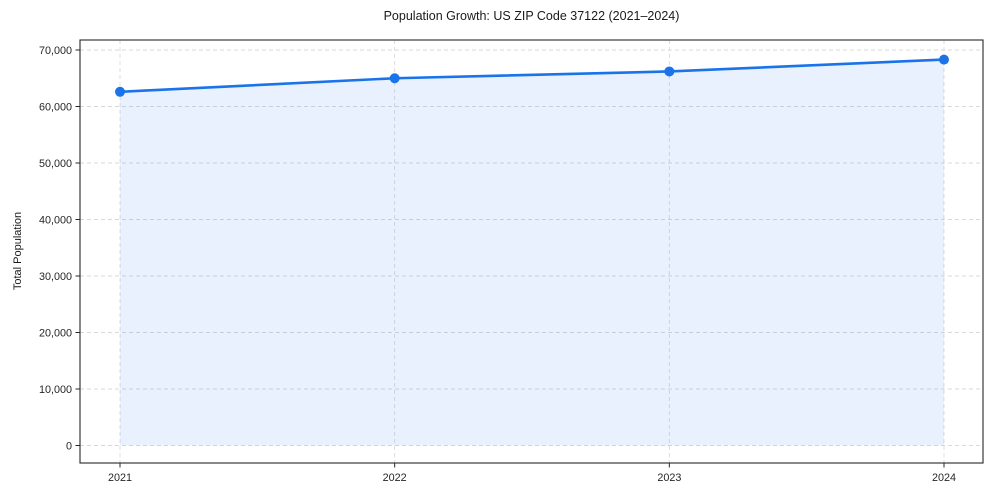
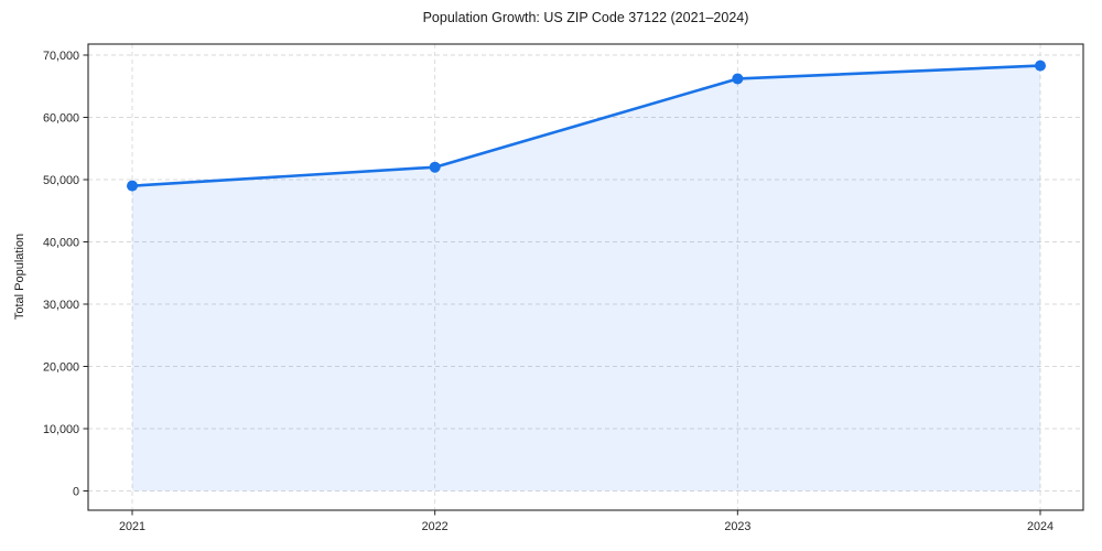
2021: 63000 -> 49000
2022: 65000 -> 52000
